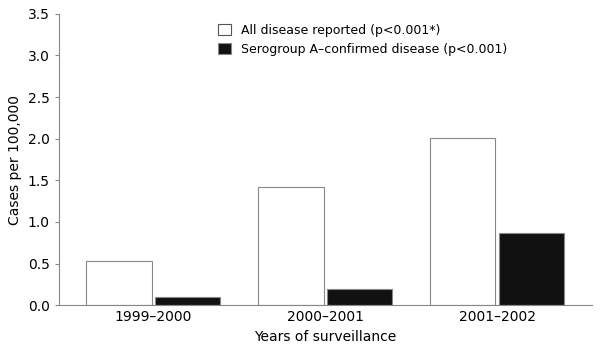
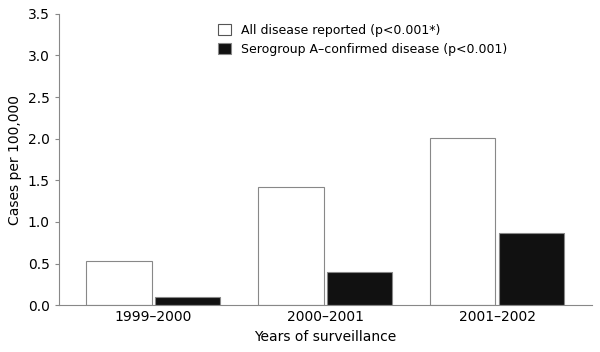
Serogroup A–confirmed disease (p<0.001)/2000–2001: 0.20 -> 0.40
